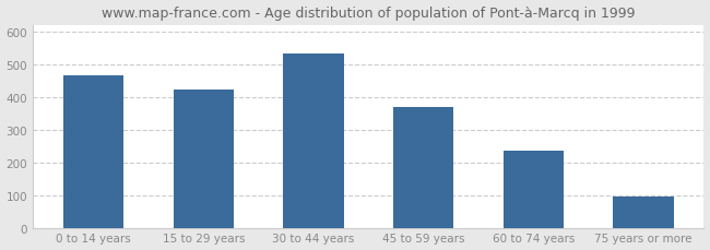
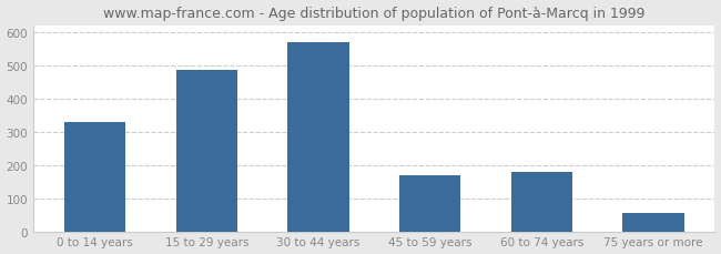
0 to 14 years: 466 -> 330
15 to 29 years: 424 -> 485
30 to 44 years: 533 -> 570
45 to 59 years: 370 -> 170
60 to 74 years: 236 -> 180
75 years or more: 96 -> 55
